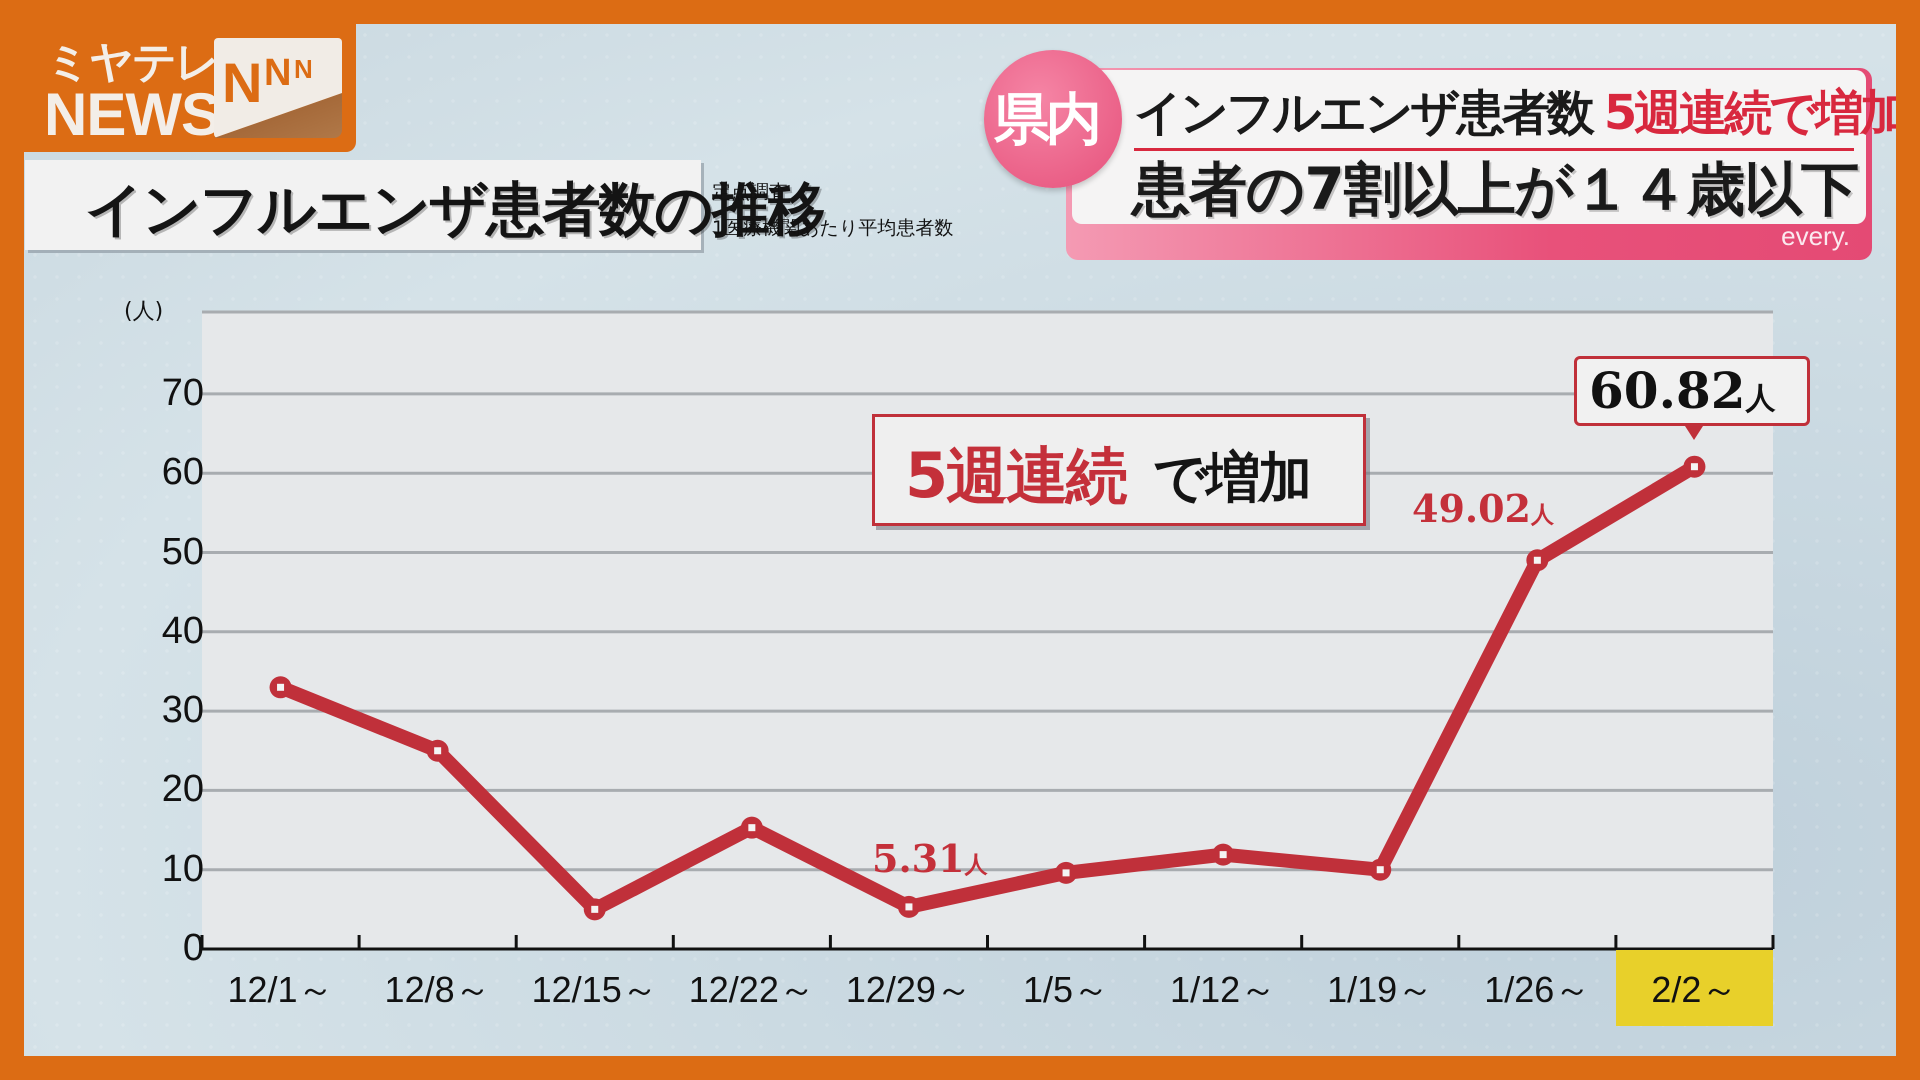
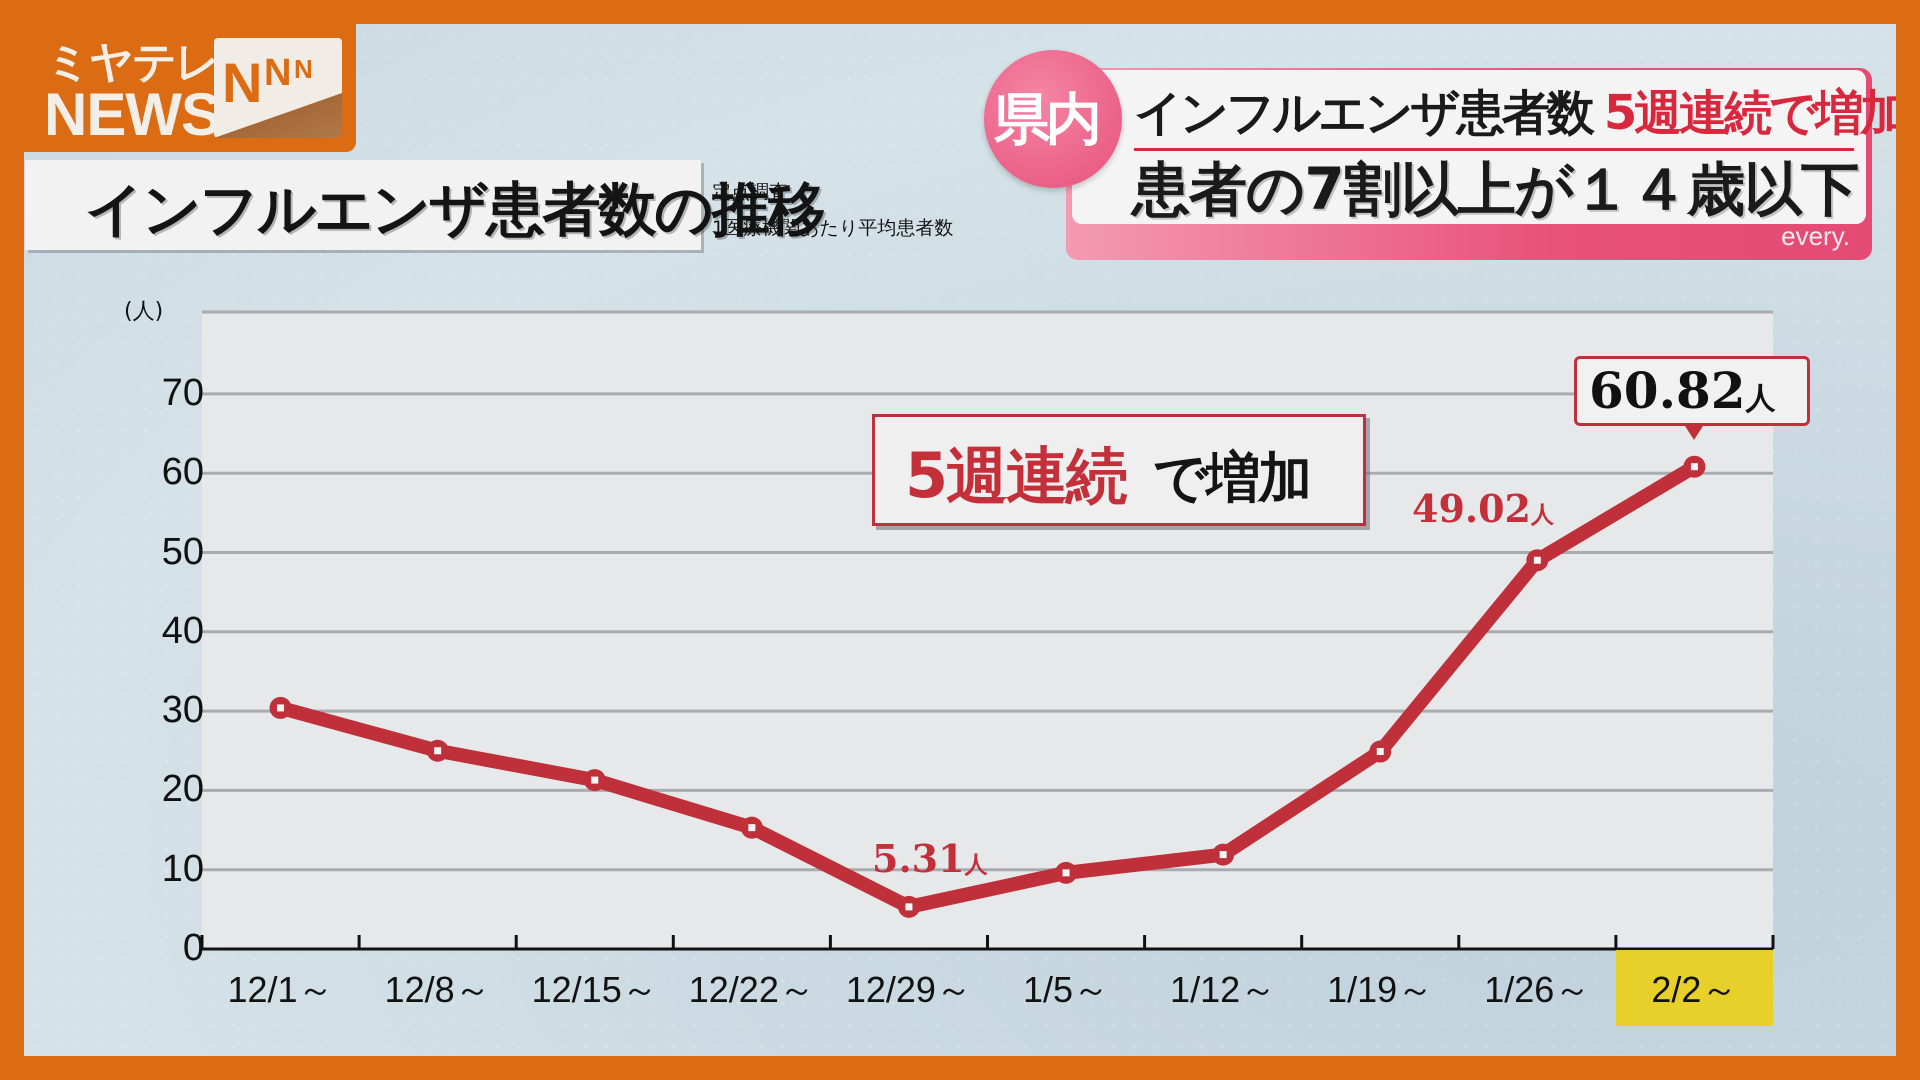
12/1～: 33 -> 30
12/15～: 5 -> 21
1/19～: 10 -> 25
